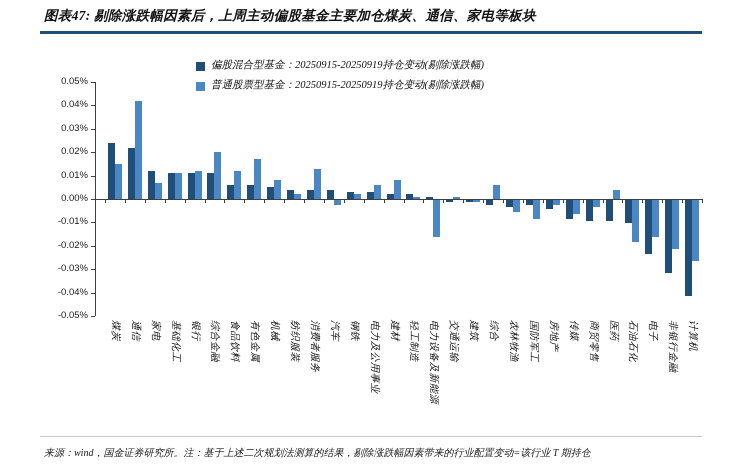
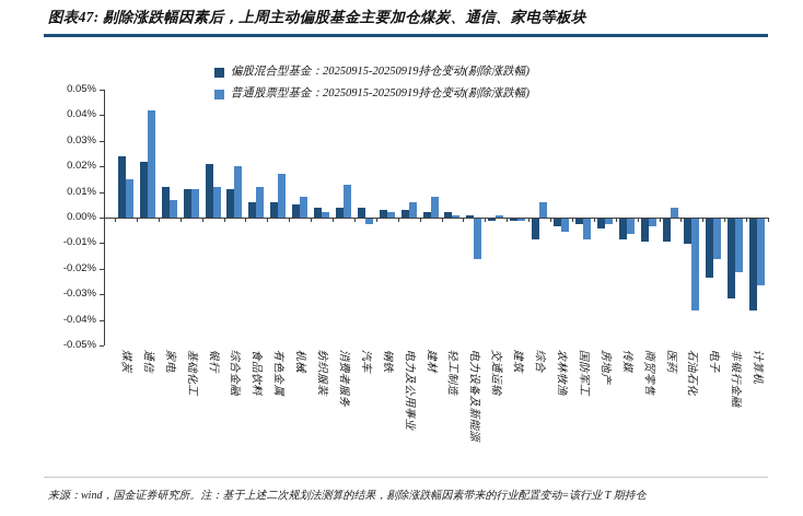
偏股混合型基金：20250915-20250919持仓变动(剔除涨跌幅)/银行: 0.011% -> 0.021%
偏股混合型基金：20250915-20250919持仓变动(剔除涨跌幅)/综合: -0.002% -> -0.008%
普通股票型基金：20250915-20250919持仓变动(剔除涨跌幅)/石油石化: -0.018% -> -0.036%
偏股混合型基金：20250915-20250919持仓变动(剔除涨跌幅)/计算机: -0.041% -> -0.036%
